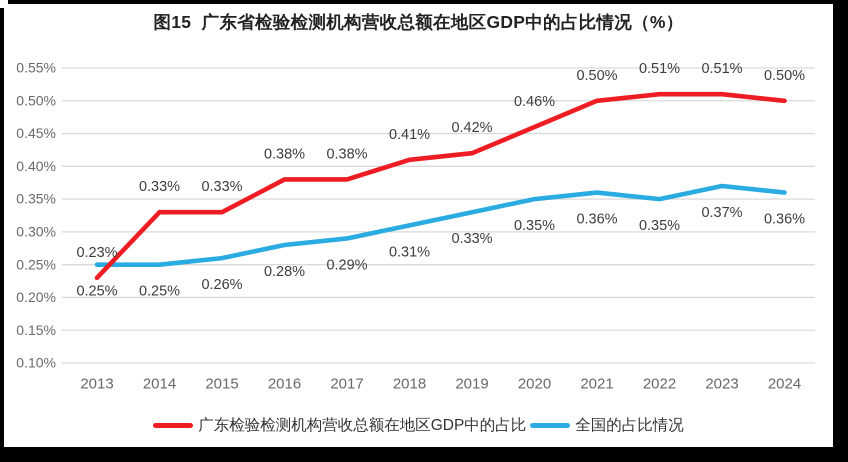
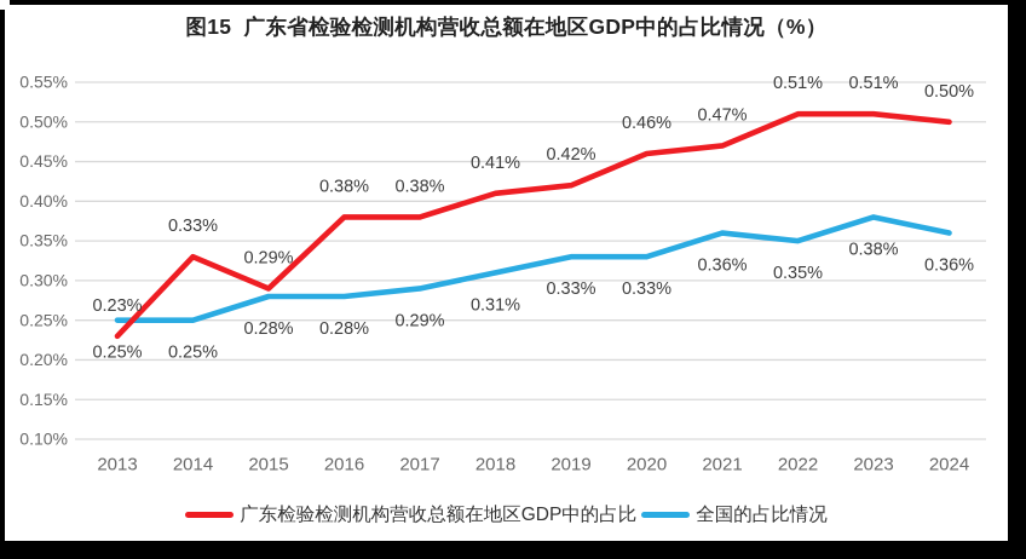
广东检验检测机构营收总额在地区GDP中的占比/2015: 0.33% -> 0.29%
全国的占比情况/2015: 0.26% -> 0.28%
全国的占比情况/2020: 0.35% -> 0.33%
广东检验检测机构营收总额在地区GDP中的占比/2021: 0.50% -> 0.47%
全国的占比情况/2023: 0.37% -> 0.38%
